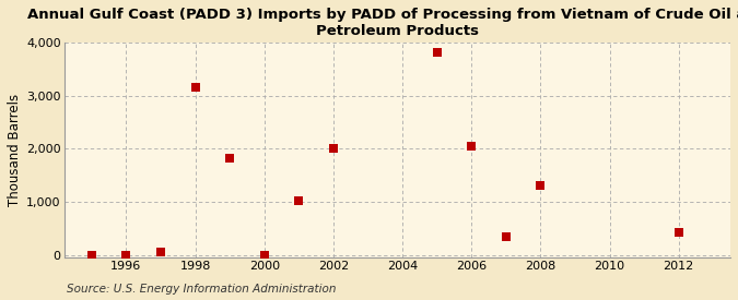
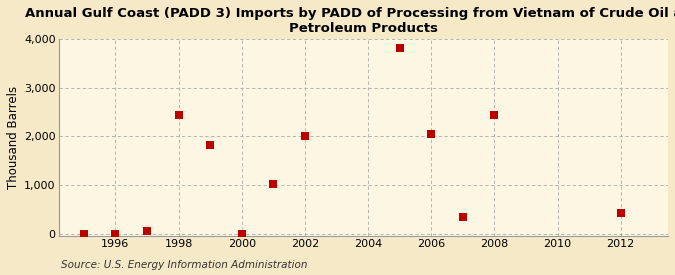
1998: 3,160 -> 2,450
2008: 1,310 -> 2,450
